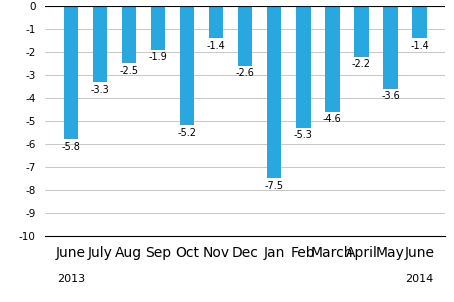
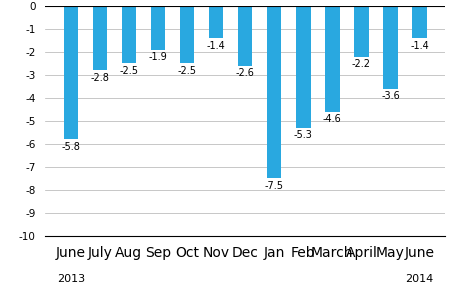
July: -3.3 -> -2.8
Oct: -5.2 -> -2.5
